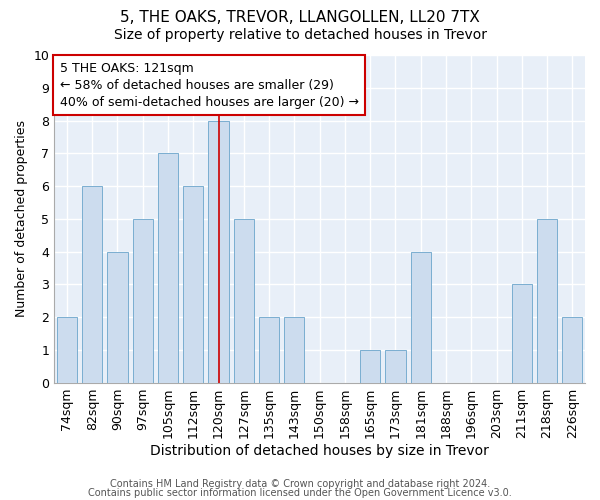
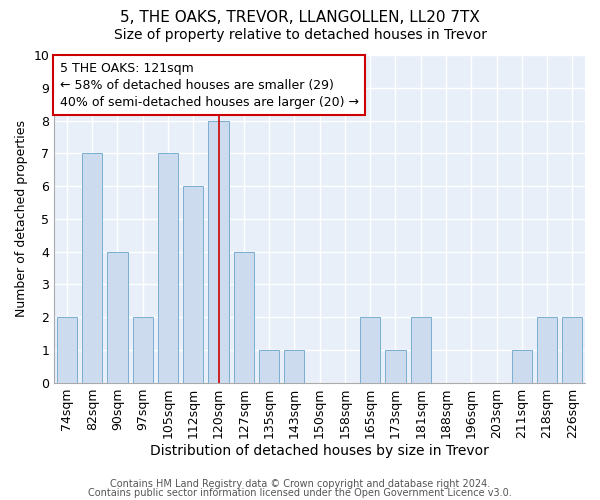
82sqm: 6 -> 7
97sqm: 5 -> 2
127sqm: 5 -> 4
135sqm: 2 -> 1
143sqm: 2 -> 1
165sqm: 1 -> 2
181sqm: 4 -> 2
211sqm: 3 -> 1
218sqm: 5 -> 2
